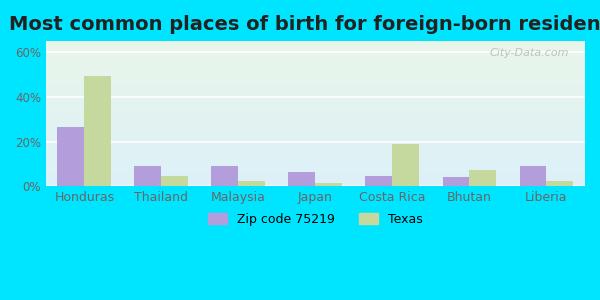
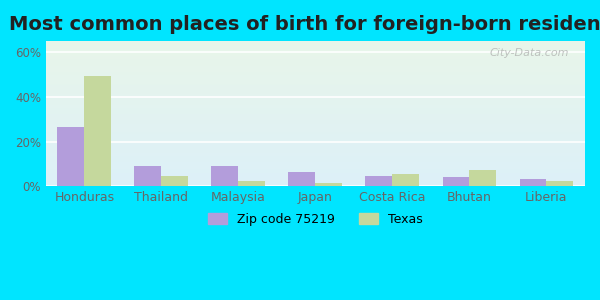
Texas/Costa Rica: 19.0% -> 5.5%
Zip code 75219/Liberia: 9.0% -> 3.5%
